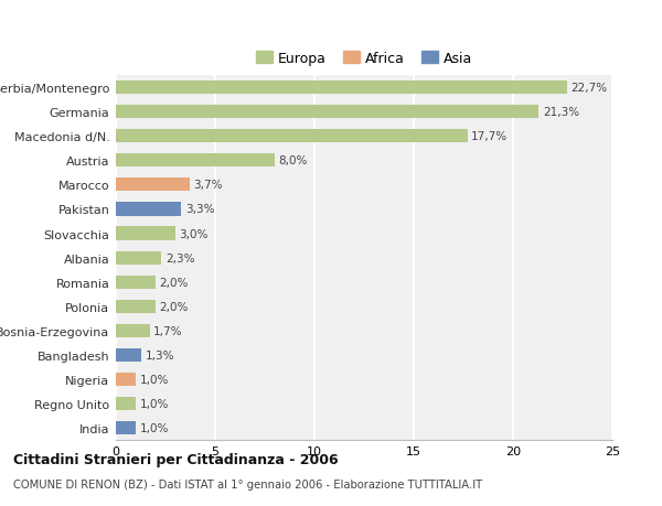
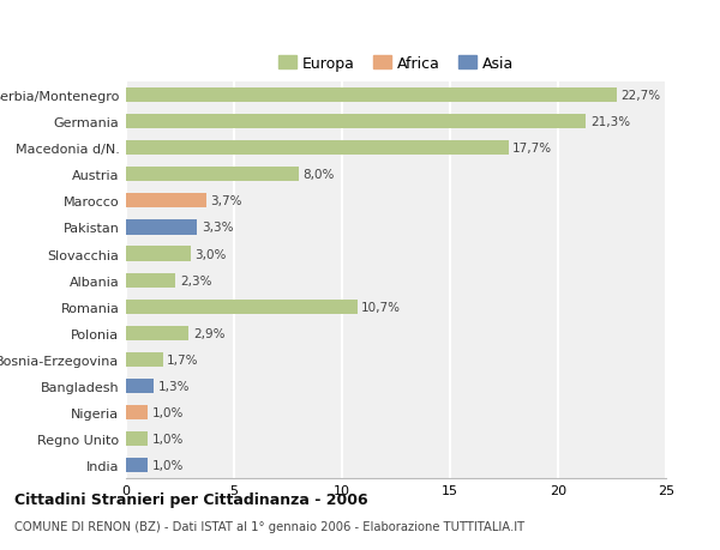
Romania: 2,0% -> 10,7%
Polonia: 2,0% -> 2,9%
